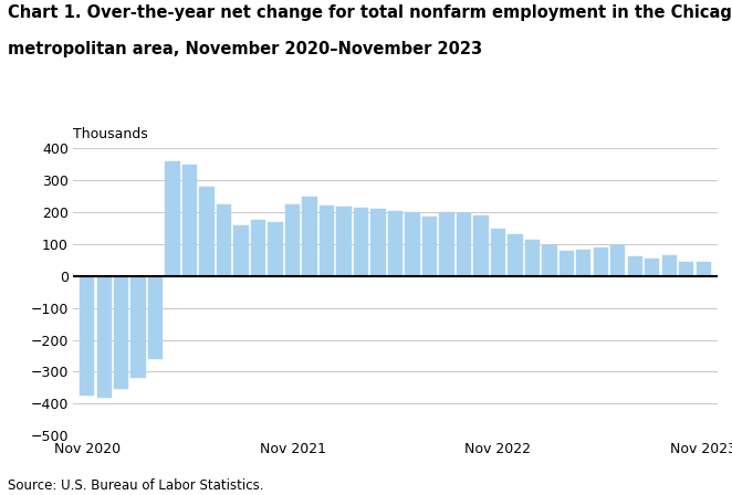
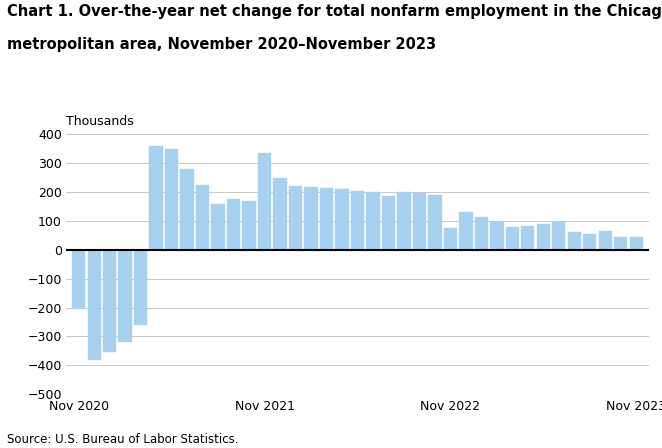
Nov 2020: -375 -> -205
Nov 2021: 225 -> 335
Nov 2022: 150 -> 75
